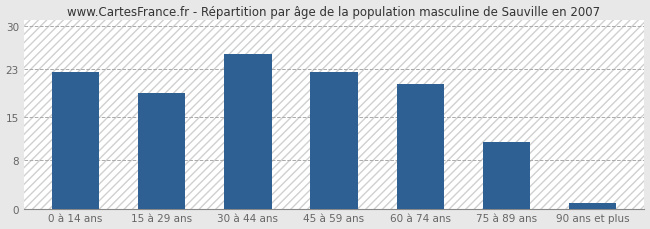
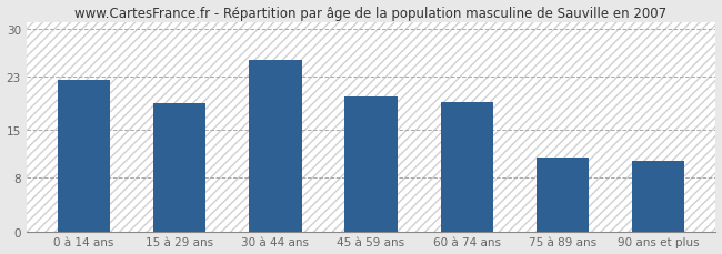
45 à 59 ans: 22.5 -> 20.0
60 à 74 ans: 20.5 -> 19.2
90 ans et plus: 1.0 -> 10.4
